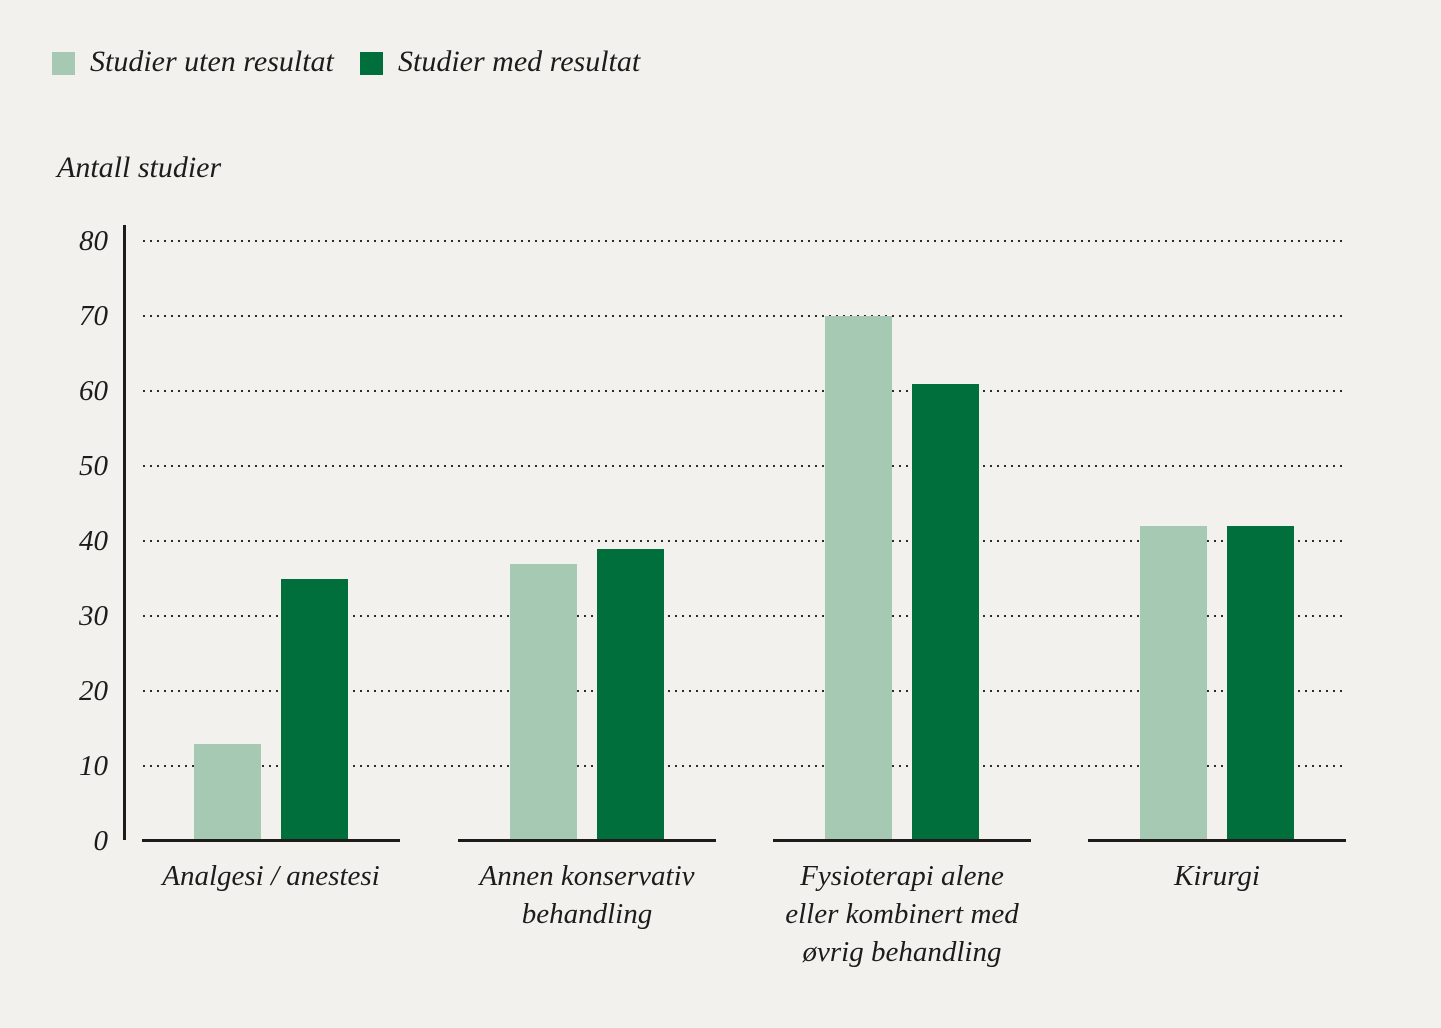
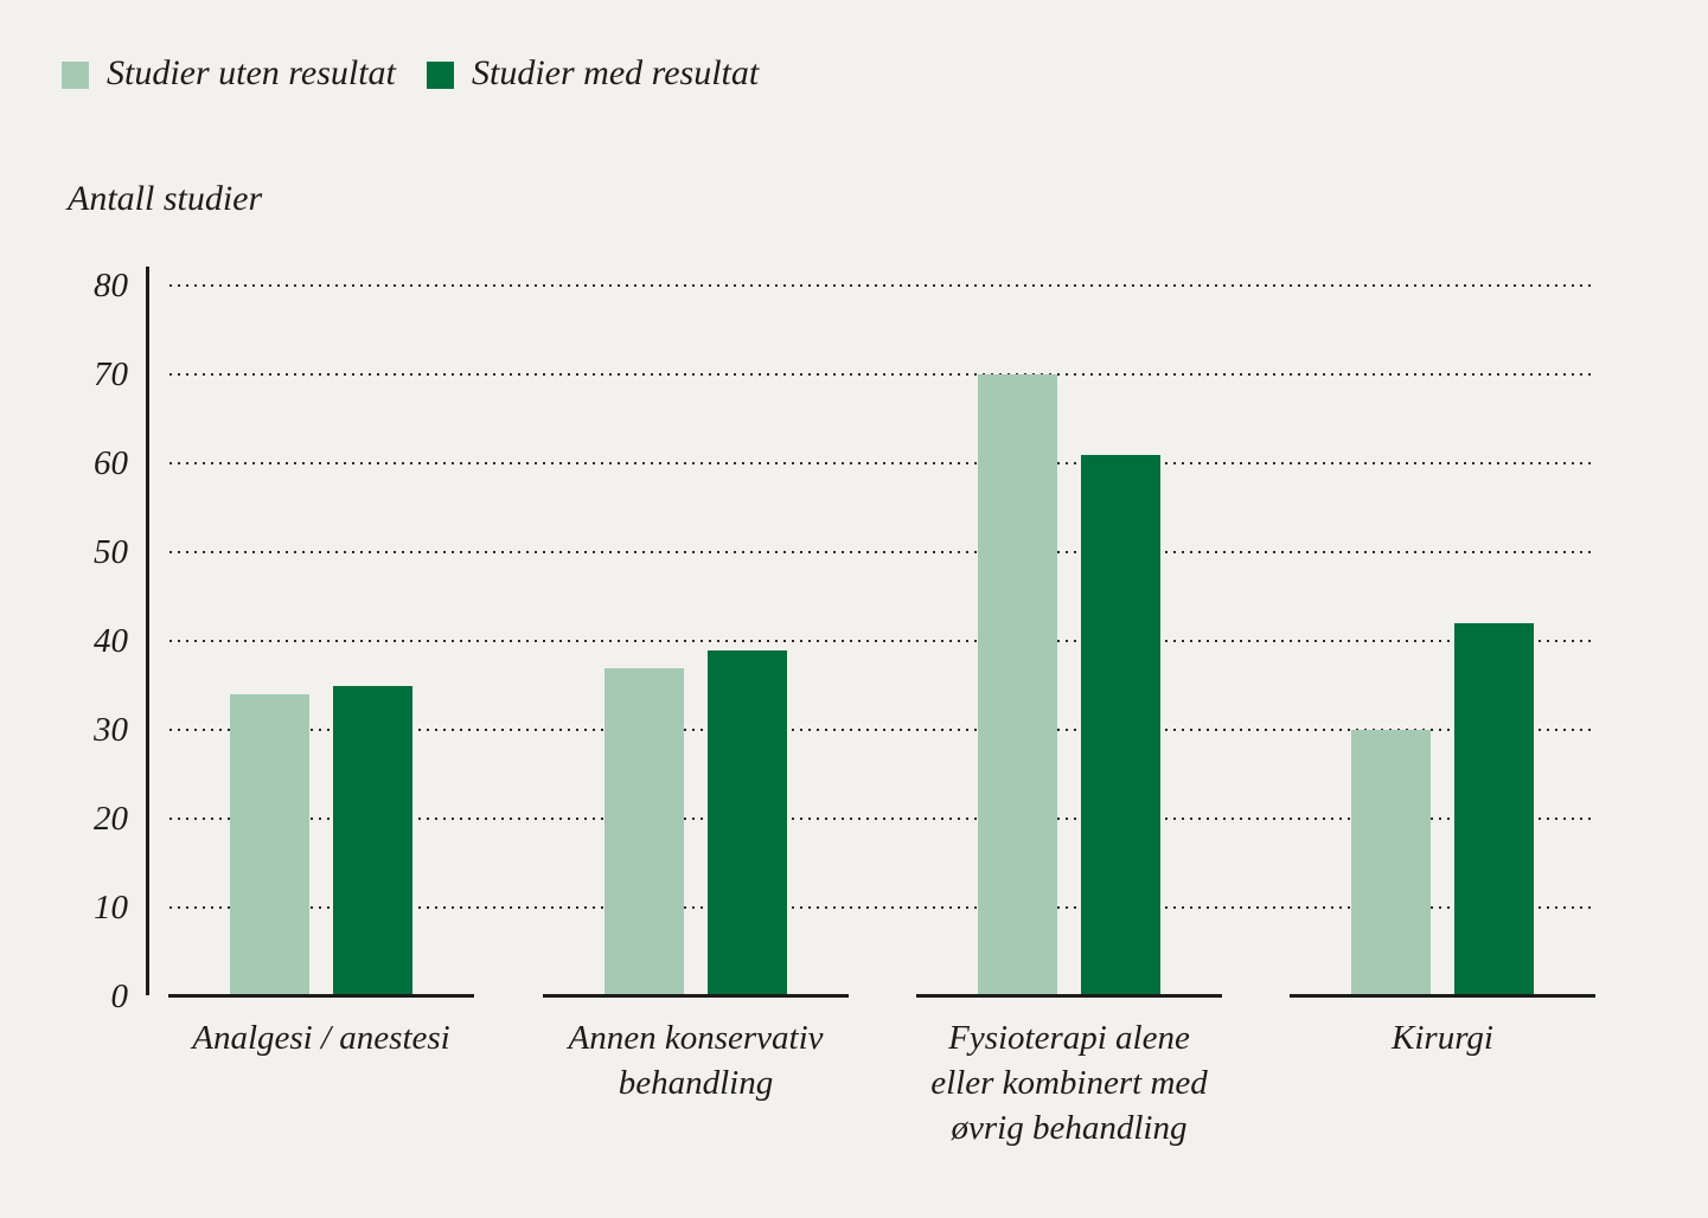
Studier uten resultat/Analgesi / anestesi: 13 -> 34
Studier uten resultat/Kirurgi: 42 -> 30
